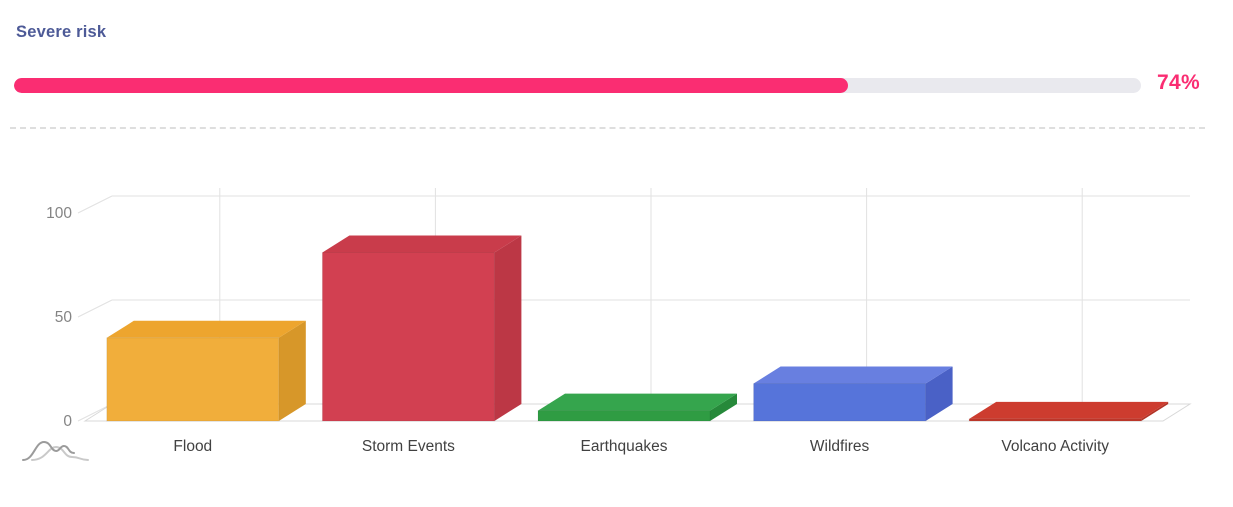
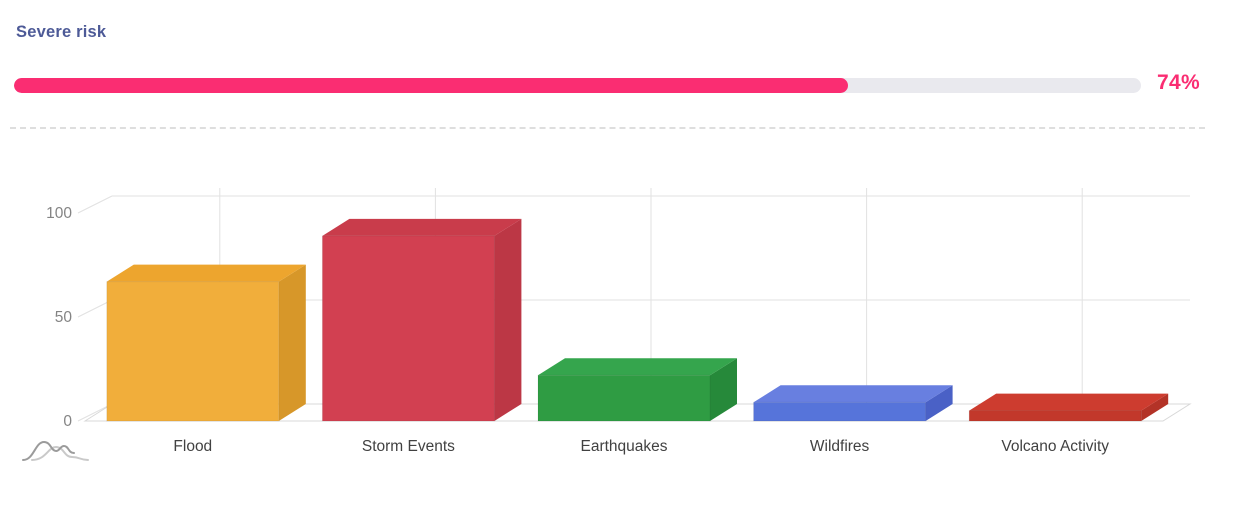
Flood: 40 -> 67
Storm Events: 81 -> 89
Earthquakes: 5 -> 22
Wildfires: 18 -> 9
Volcano Activity: 1 -> 5
